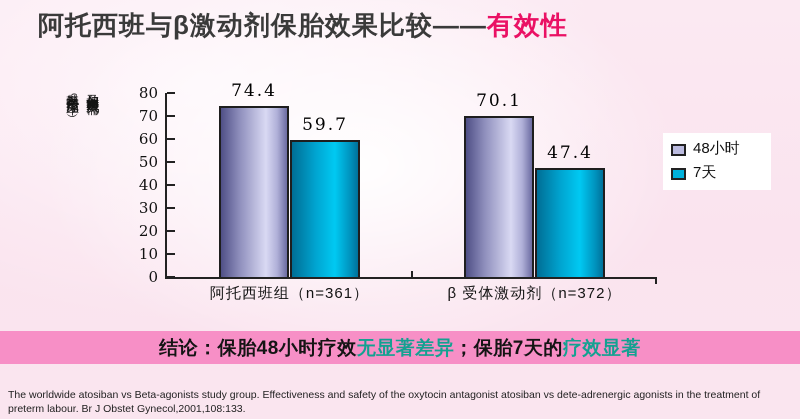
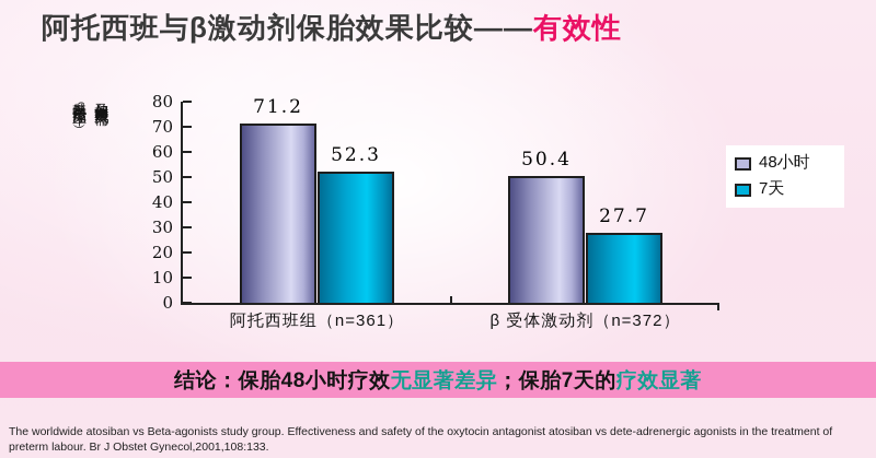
48小时/阿托西班组（n=361）: 74.4 -> 71.2
7天/阿托西班组（n=361）: 59.7 -> 52.3
48小时/β 受体激动剂（n=372）: 70.1 -> 50.4
7天/β 受体激动剂（n=372）: 47.4 -> 27.7
